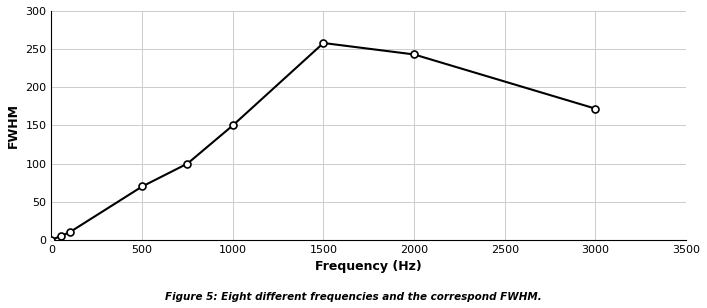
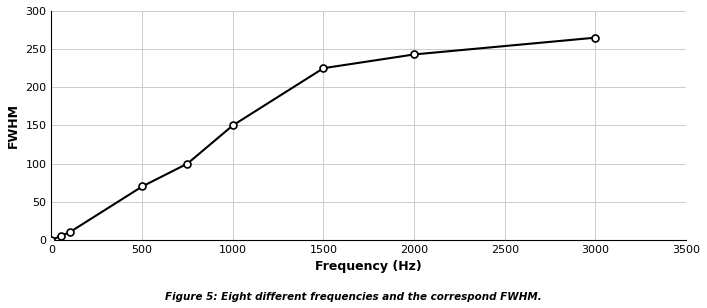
1500: 258 -> 225
3000: 172 -> 265
